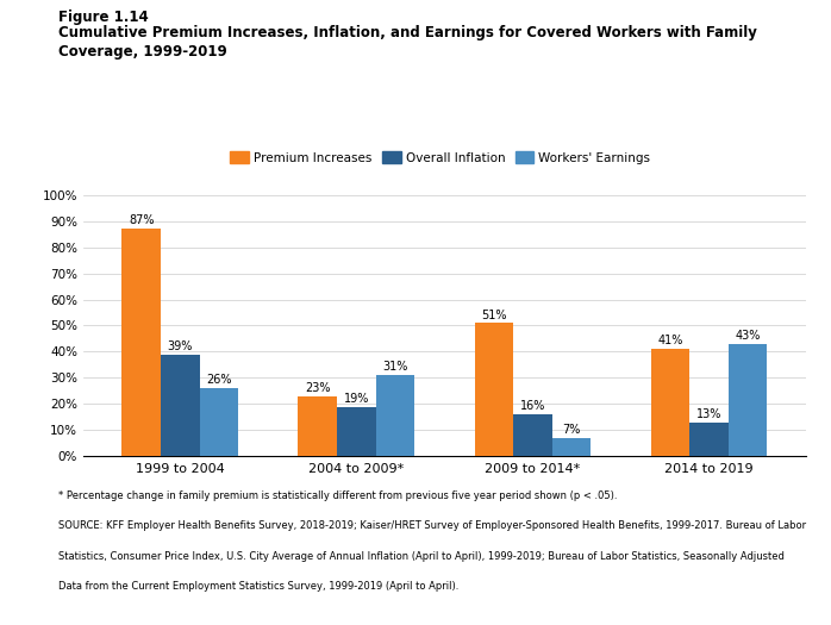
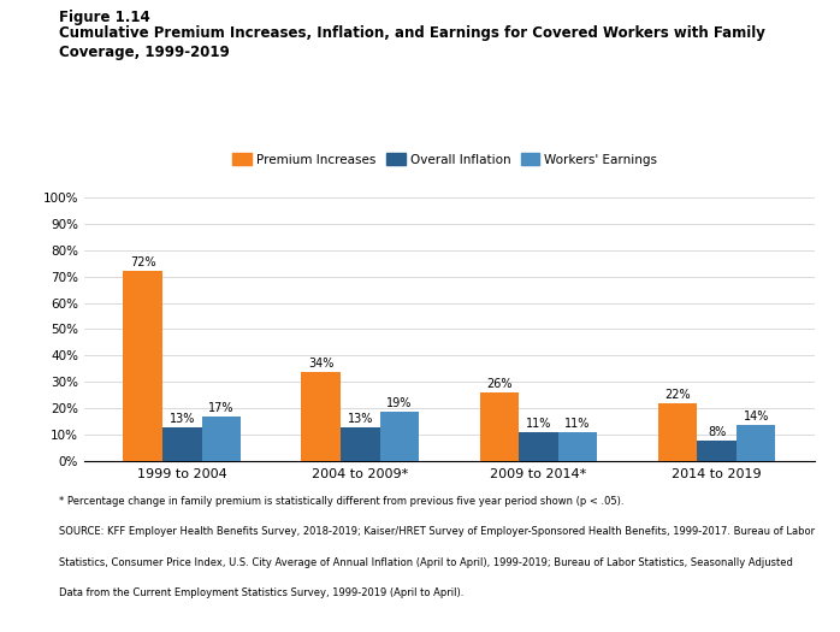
Premium Increases/1999 to 2004: 87% -> 72%
Overall Inflation/1999 to 2004: 39% -> 13%
Workers' Earnings/1999 to 2004: 26% -> 17%
Premium Increases/2004 to 2009*: 23% -> 34%
Overall Inflation/2004 to 2009*: 19% -> 13%
Workers' Earnings/2004 to 2009*: 31% -> 19%
Premium Increases/2009 to 2014*: 51% -> 26%
Overall Inflation/2009 to 2014*: 16% -> 11%
Workers' Earnings/2009 to 2014*: 7% -> 11%
Premium Increases/2014 to 2019: 41% -> 22%
Overall Inflation/2014 to 2019: 13% -> 8%
Workers' Earnings/2014 to 2019: 43% -> 14%
